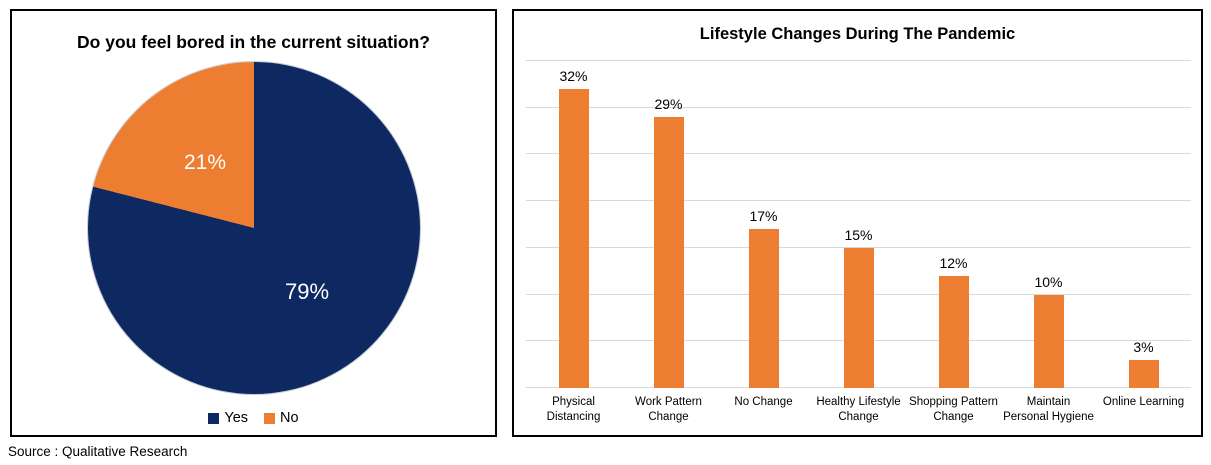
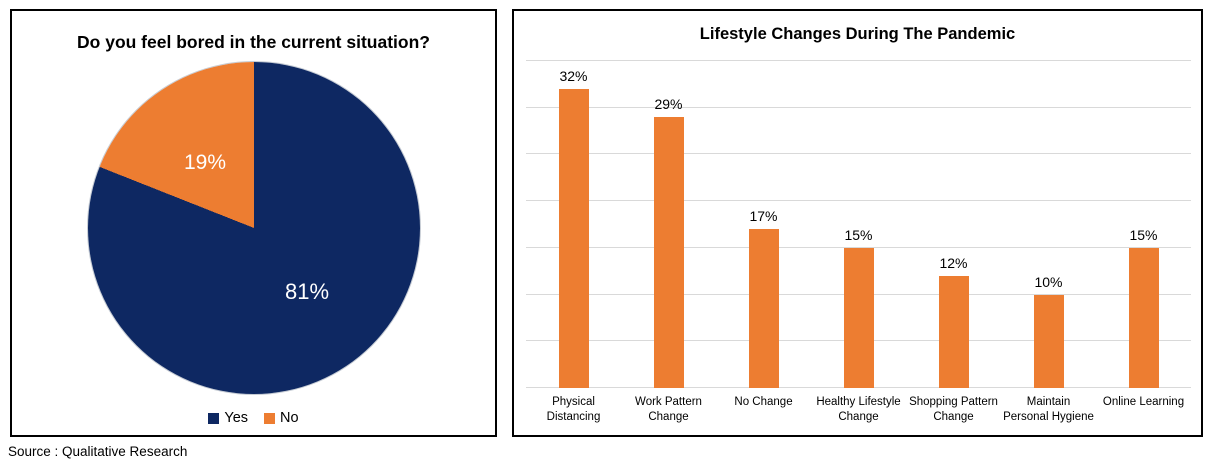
Do you feel bored in the current situation?/Yes: 79% -> 81%
Do you feel bored in the current situation?/No: 21% -> 19%
Lifestyle Changes During The Pandemic/Online Learning: 3% -> 15%
